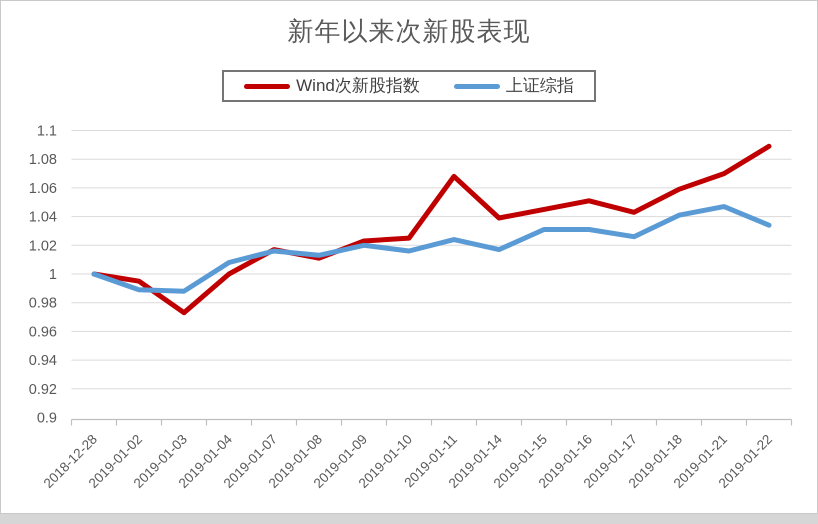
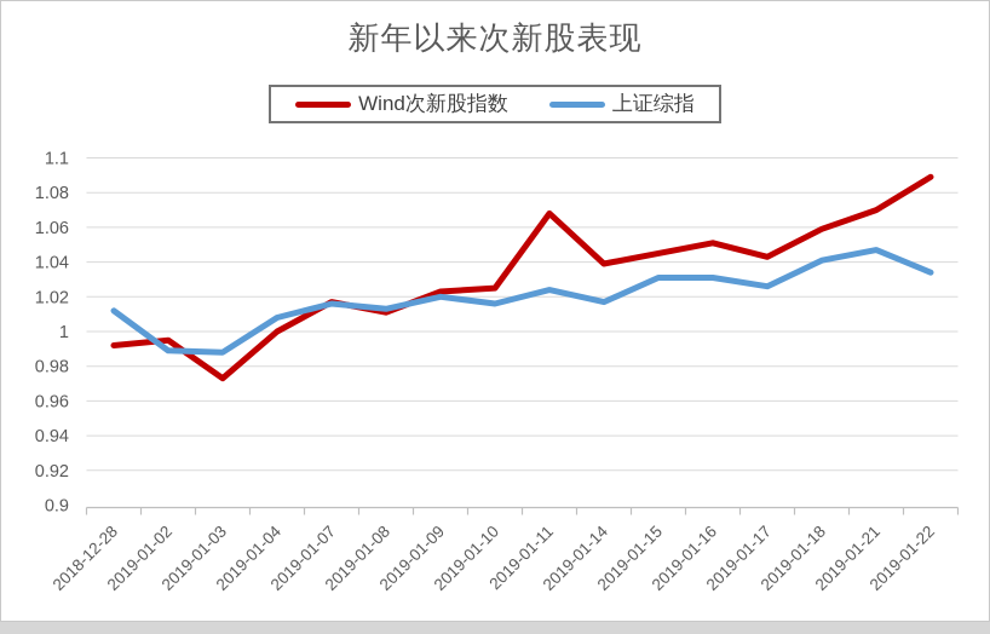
Wind次新股指数/2018-12-28: 1.000 -> 0.992
上证综指/2018-12-28: 1.000 -> 1.012
